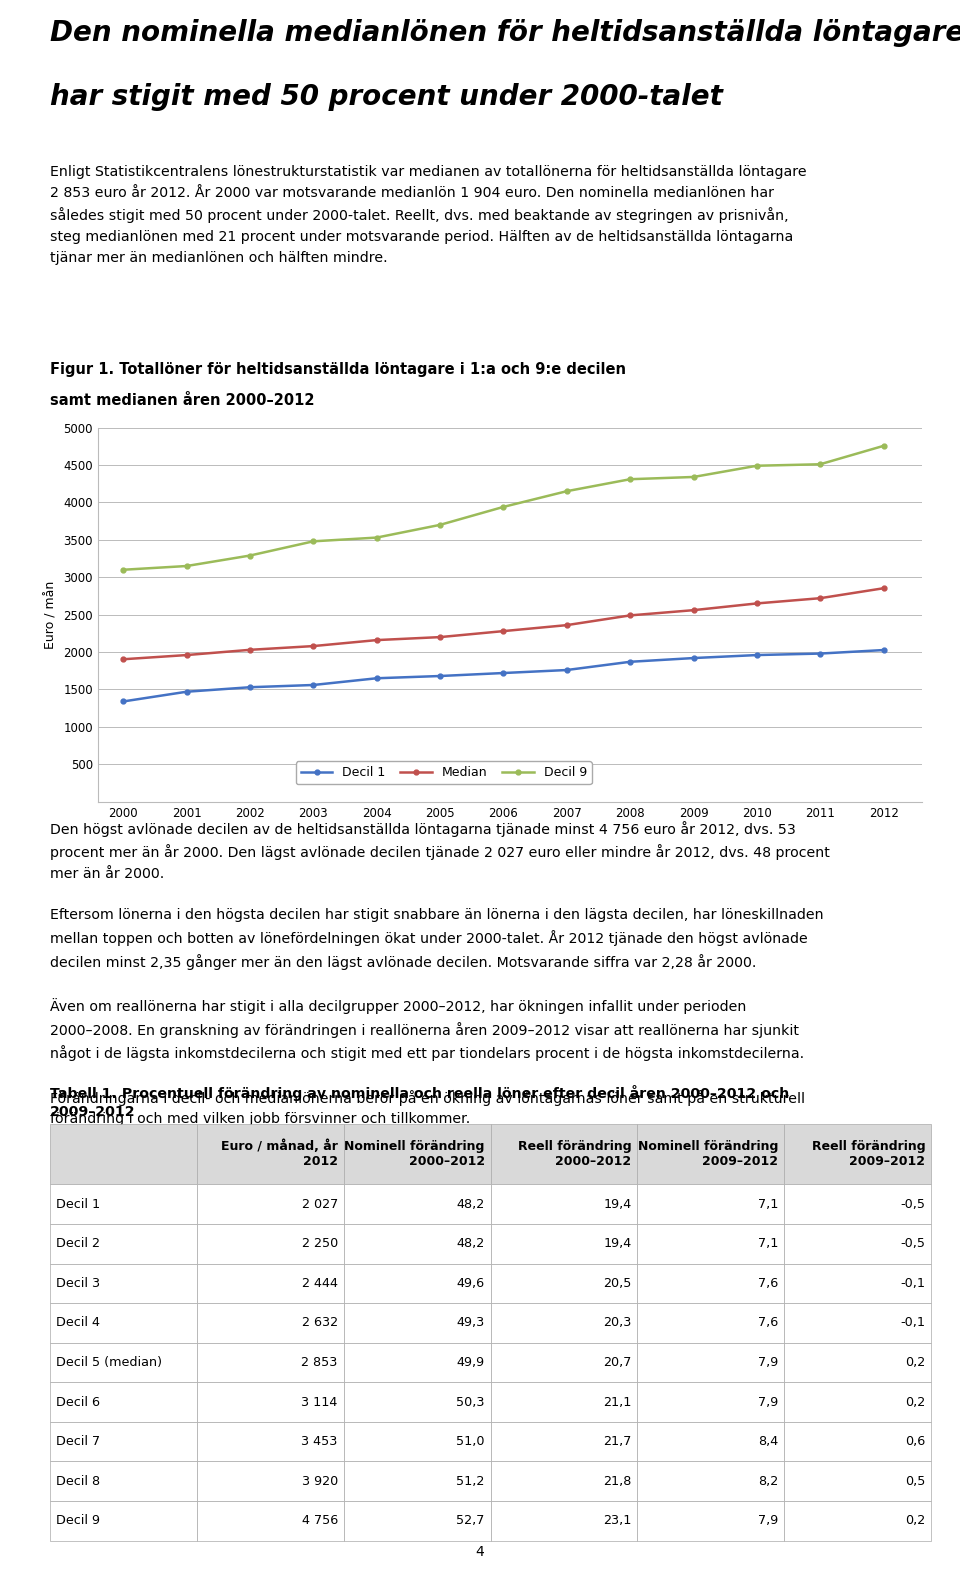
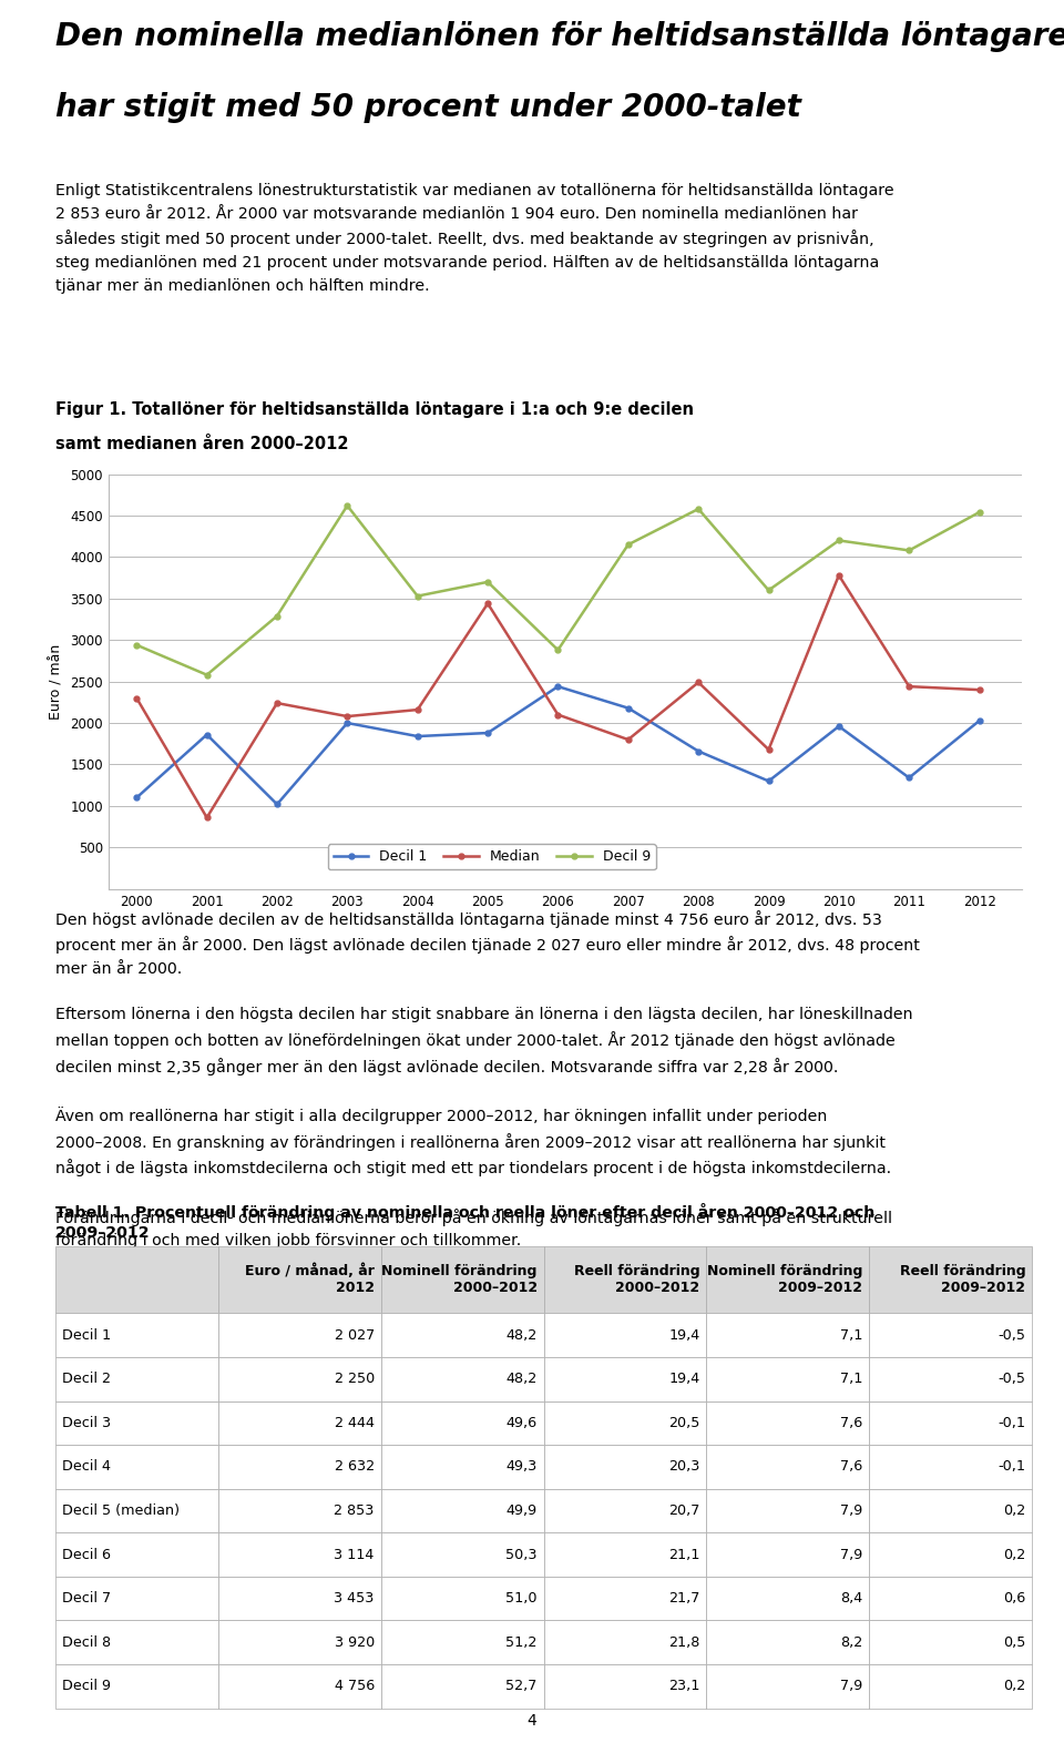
Decil 1/2000: 1340 -> 1100
Median/2000: 1900 -> 2300
Decil 9/2000: 3100 -> 2940
Decil 1/2001: 1470 -> 1860
Median/2001: 1960 -> 860
Decil 9/2001: 3150 -> 2580
Decil 1/2002: 1530 -> 1020
Median/2002: 2030 -> 2240
Decil 1/2003: 1560 -> 2000
Decil 9/2003: 3480 -> 4620
Decil 1/2004: 1650 -> 1840
Decil 1/2005: 1680 -> 1880
Median/2005: 2200 -> 3440
Decil 1/2006: 1720 -> 2440
Median/2006: 2280 -> 2100
Decil 9/2006: 3940 -> 2880
Decil 1/2007: 1760 -> 2180
Median/2007: 2360 -> 1800
Decil 1/2008: 1870 -> 1660
Decil 9/2008: 4310 -> 4580
Decil 1/2009: 1920 -> 1300
Median/2009: 2560 -> 1680
Decil 9/2009: 4340 -> 3600
Median/2010: 2650 -> 3780
Decil 9/2010: 4490 -> 4200
Decil 1/2011: 1980 -> 1340
Median/2011: 2720 -> 2440
Decil 9/2011: 4510 -> 4080
Median/2012: 2850 -> 2400
Decil 9/2012: 4760 -> 4540
